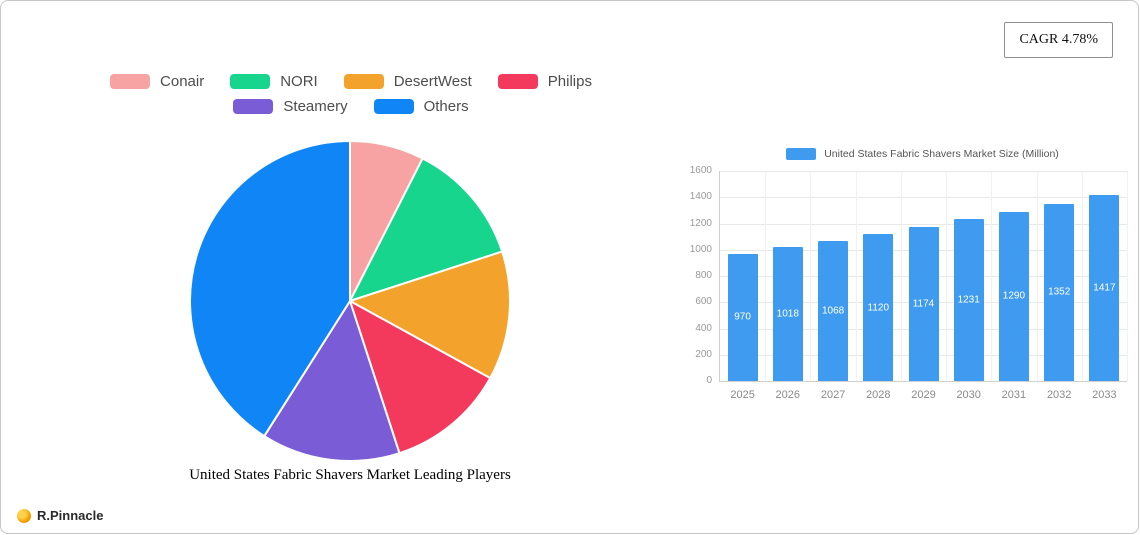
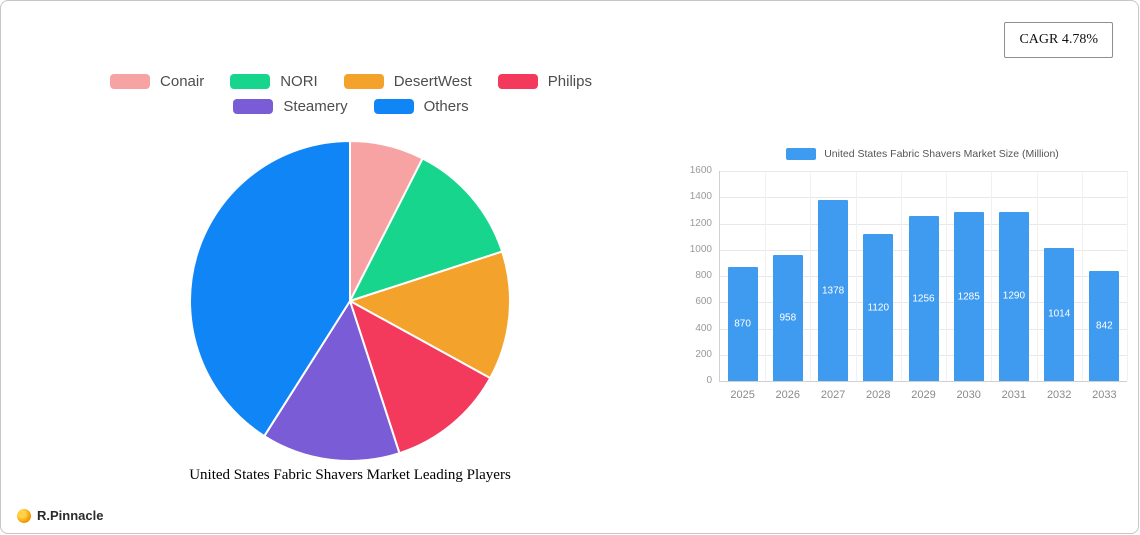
United States Fabric Shavers Market Size (Million)/2025: 970 -> 870
United States Fabric Shavers Market Size (Million)/2026: 1018 -> 958
United States Fabric Shavers Market Size (Million)/2027: 1068 -> 1378
United States Fabric Shavers Market Size (Million)/2029: 1174 -> 1256
United States Fabric Shavers Market Size (Million)/2030: 1231 -> 1285
United States Fabric Shavers Market Size (Million)/2032: 1352 -> 1014
United States Fabric Shavers Market Size (Million)/2033: 1417 -> 842
